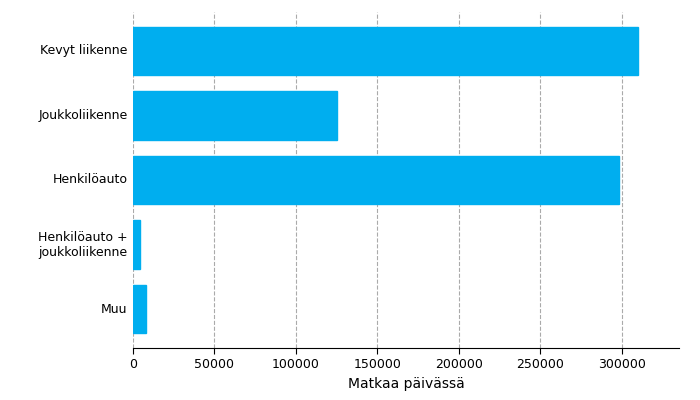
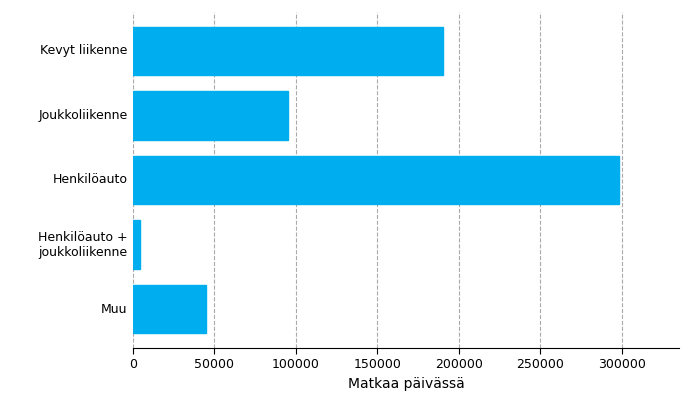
Kevyt liikenne: 310000 -> 190000
Joukkoliikenne: 125000 -> 95000
Muu: 8000 -> 45000
